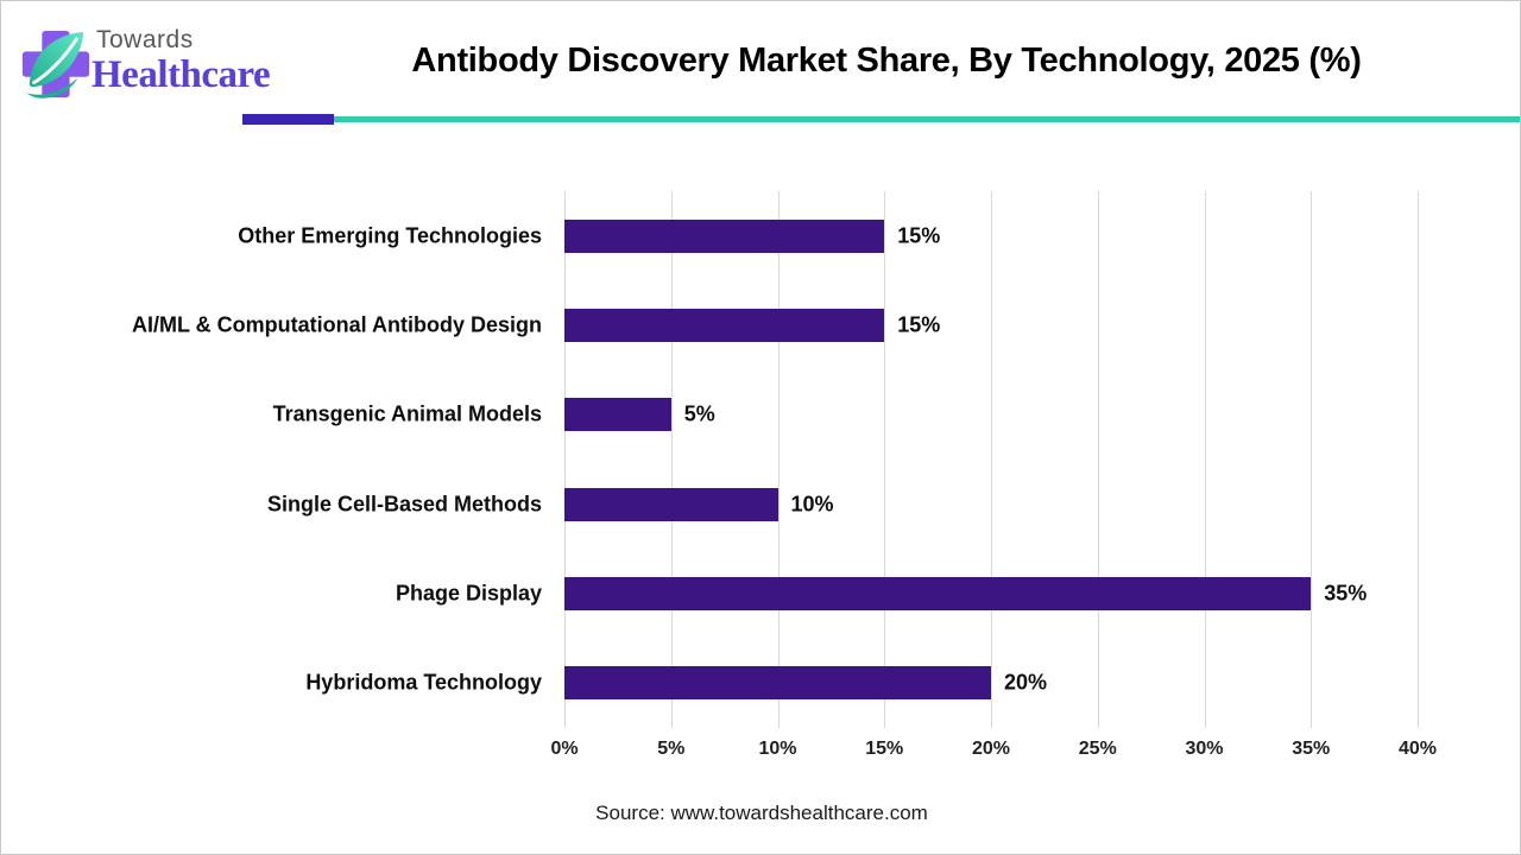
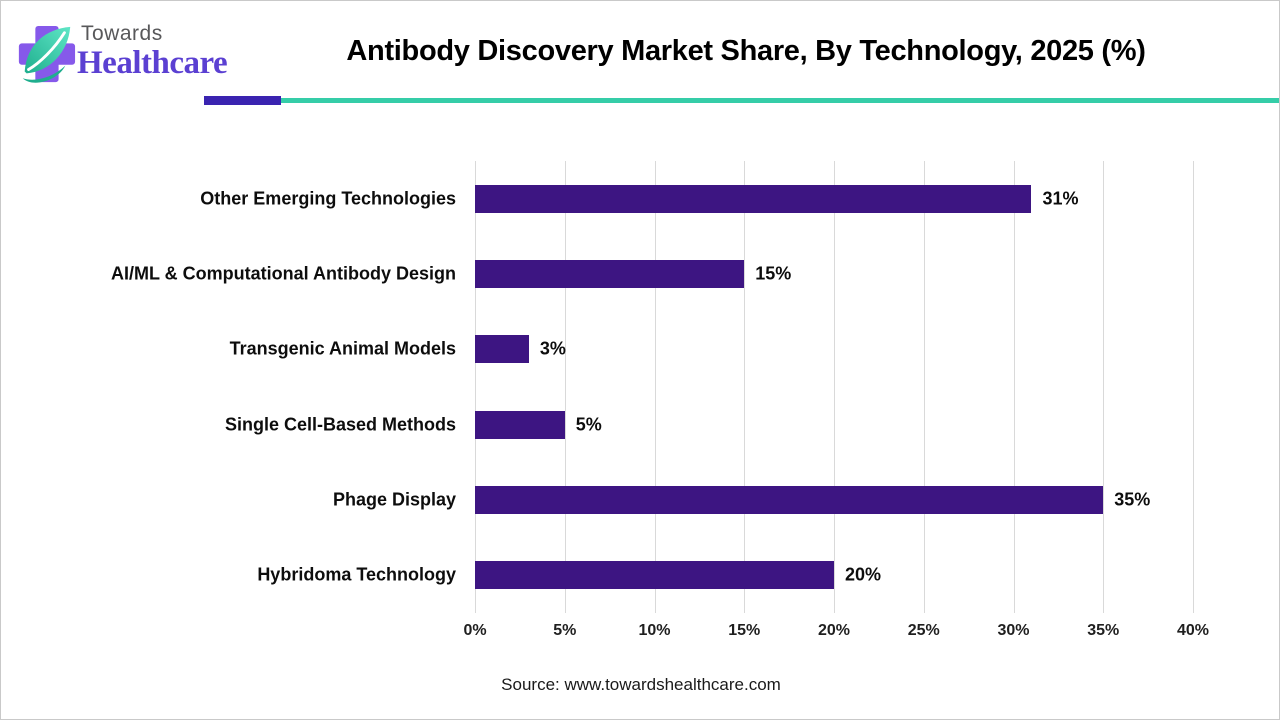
Other Emerging Technologies: 15% -> 31%
Transgenic Animal Models: 5% -> 3%
Single Cell-Based Methods: 10% -> 5%
